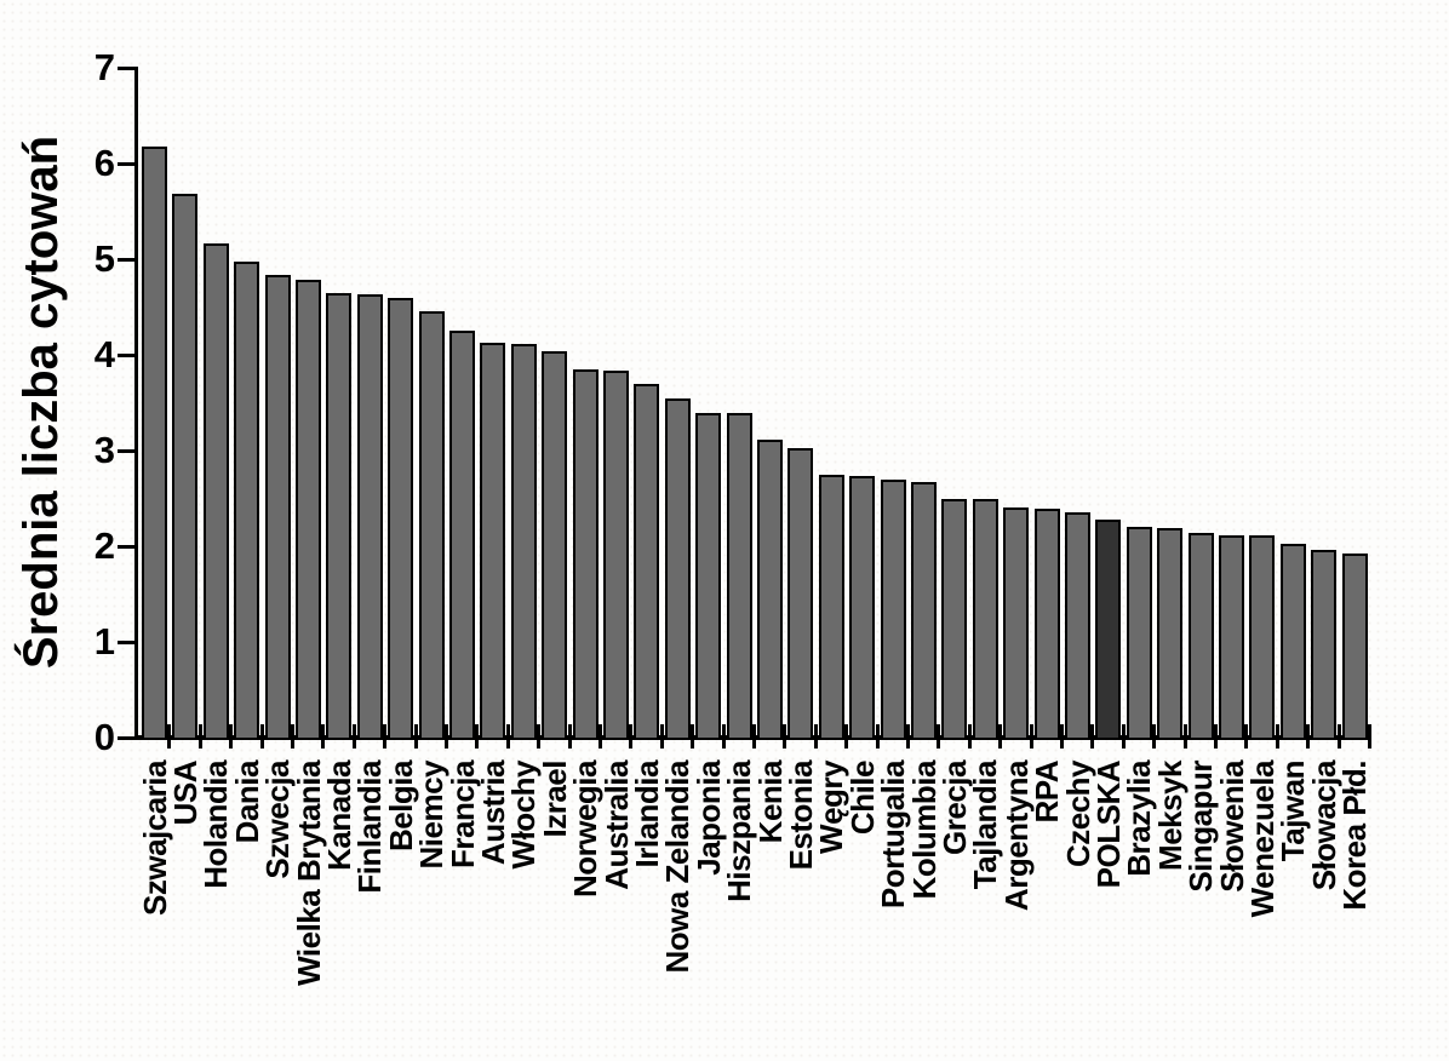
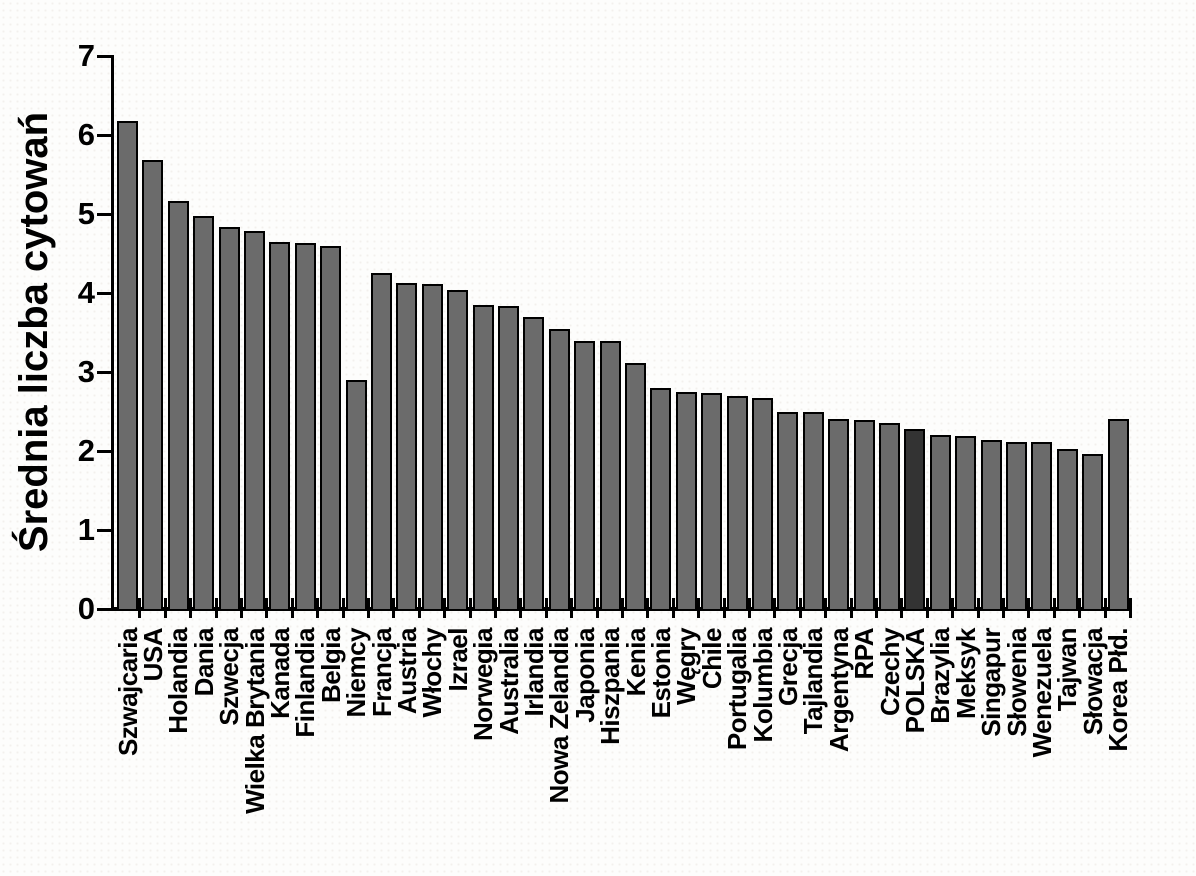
Niemcy: 4.5 -> 2.9
Estonia: 3.0 -> 2.8
Korea Płd.: 1.9 -> 2.4
